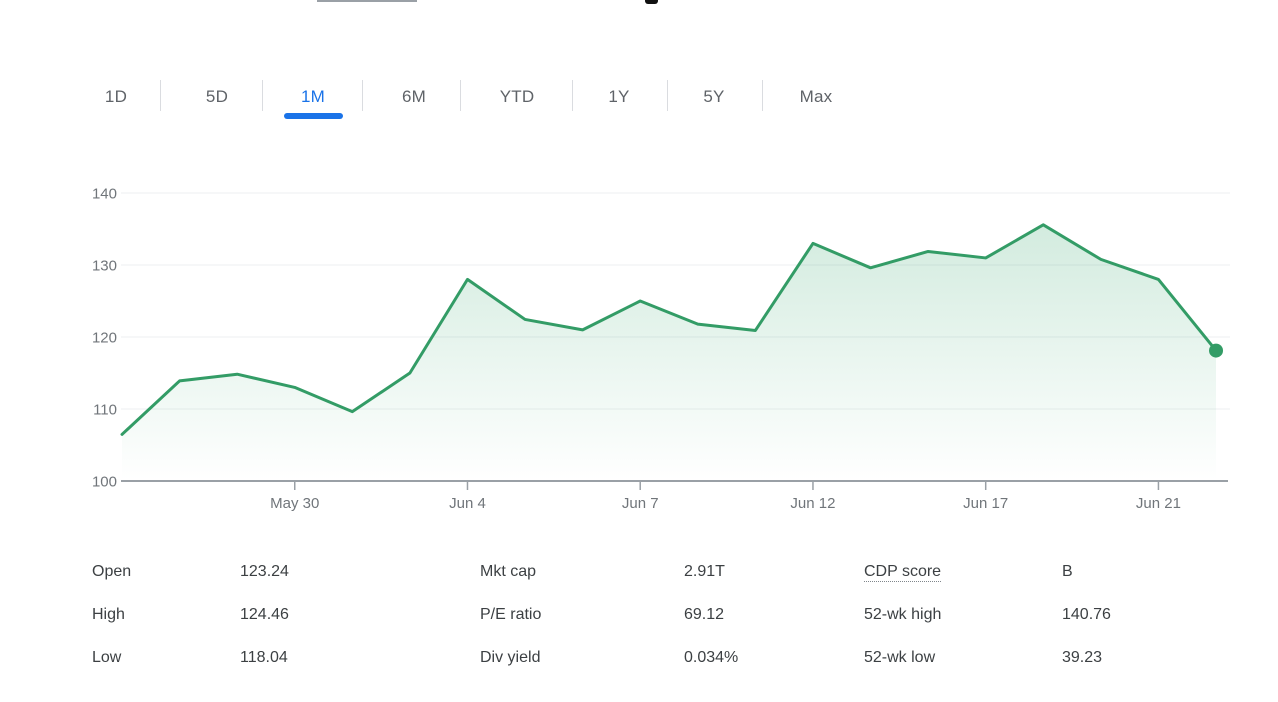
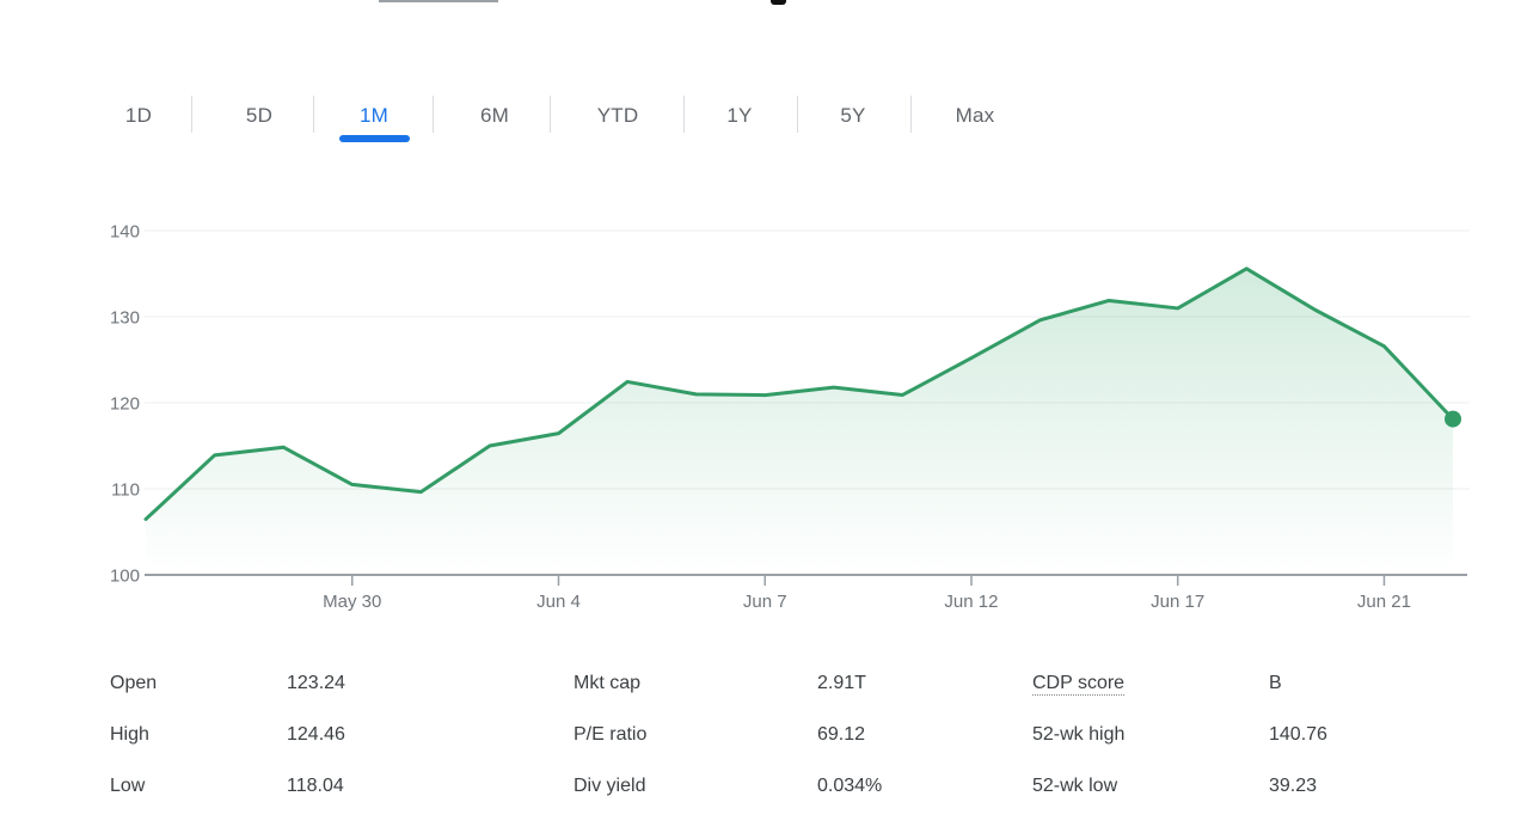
May 30: 113 -> 110
Jun 4: 128 -> 116
Jun 7: 125 -> 121
Jun 12: 133 -> 125
Jun 21: 128 -> 127
